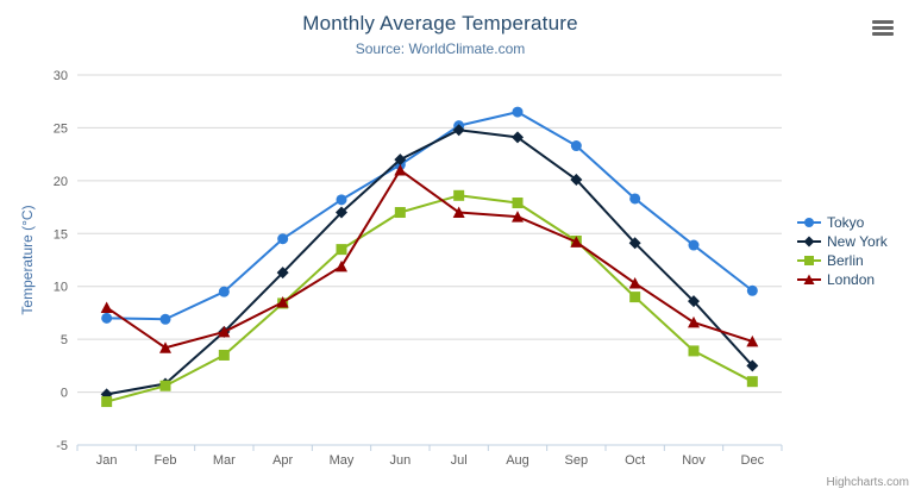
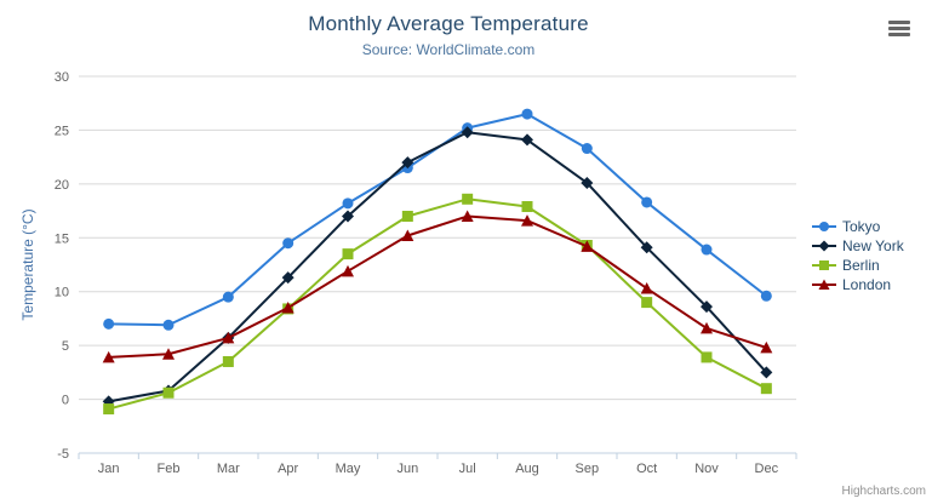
London/Jan: 8 -> 4
London/Jun: 21 -> 15
